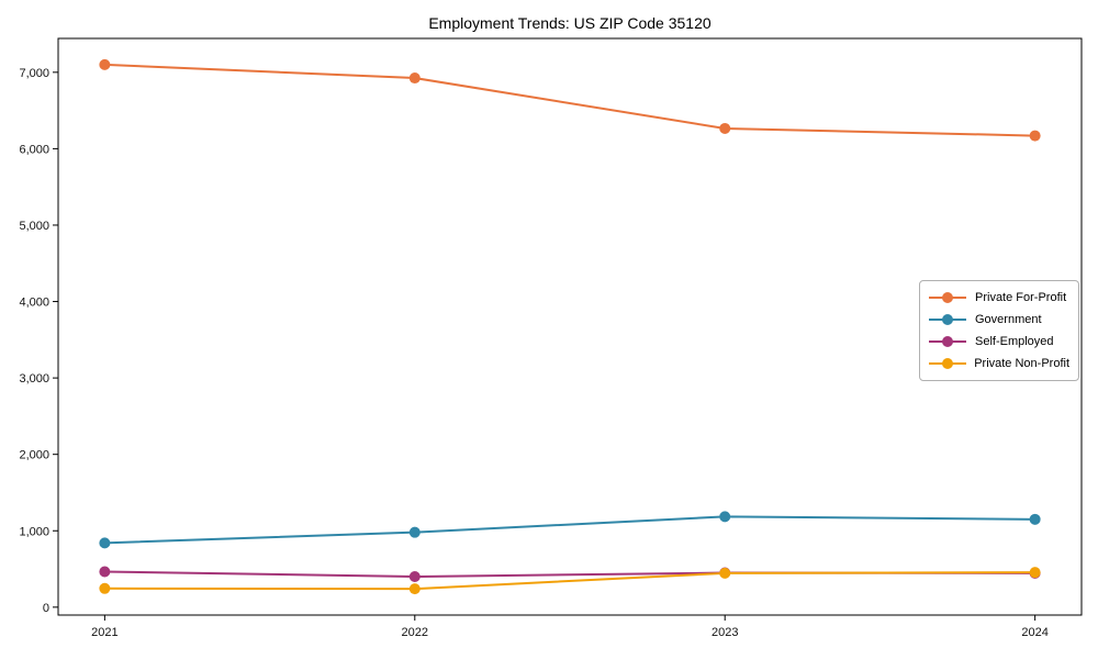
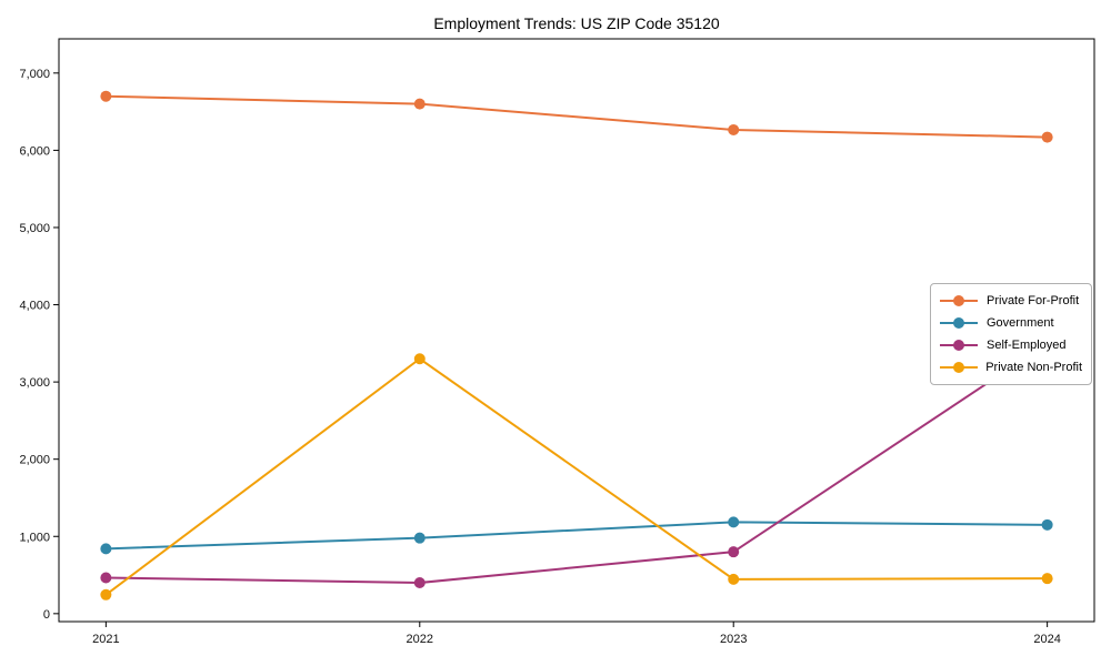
Private For-Profit/2021: 7100 -> 6700
Private For-Profit/2022: 6900 -> 6600
Private Non-Profit/2022: 200 -> 3300
Self-Employed/2023: 400 -> 800
Self-Employed/2024: 400 -> 3500
